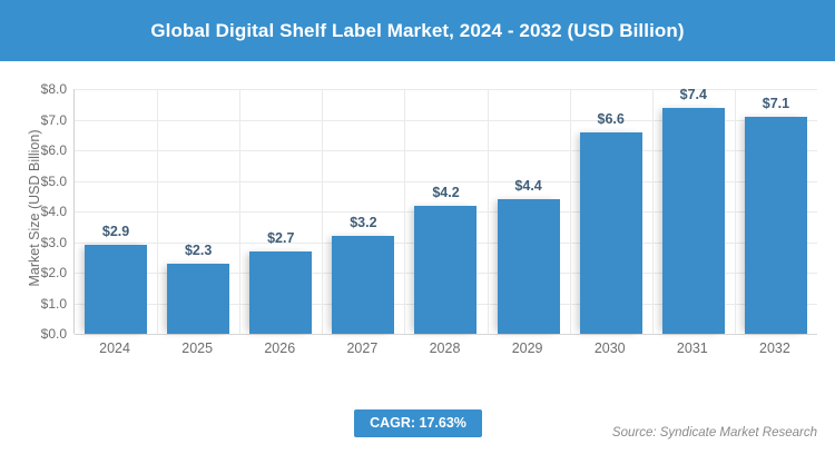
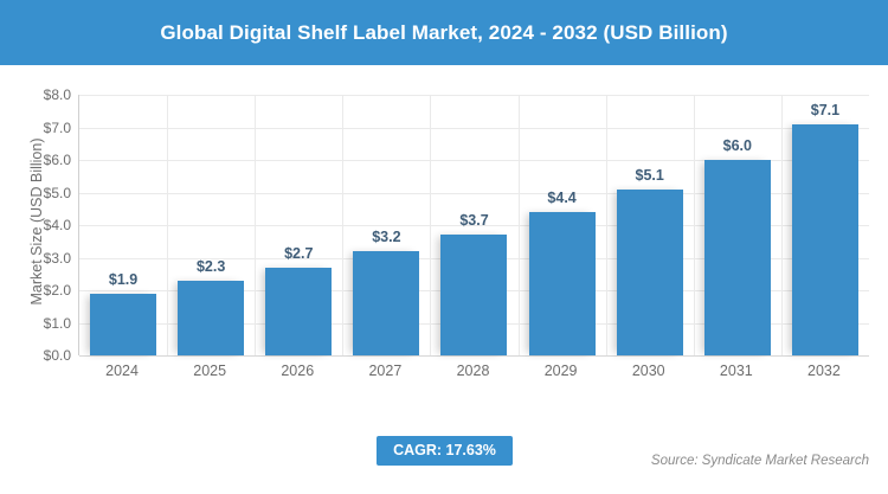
2024: $2.9 -> $1.9
2028: $4.2 -> $3.7
2030: $6.6 -> $5.1
2031: $7.4 -> $6.0
